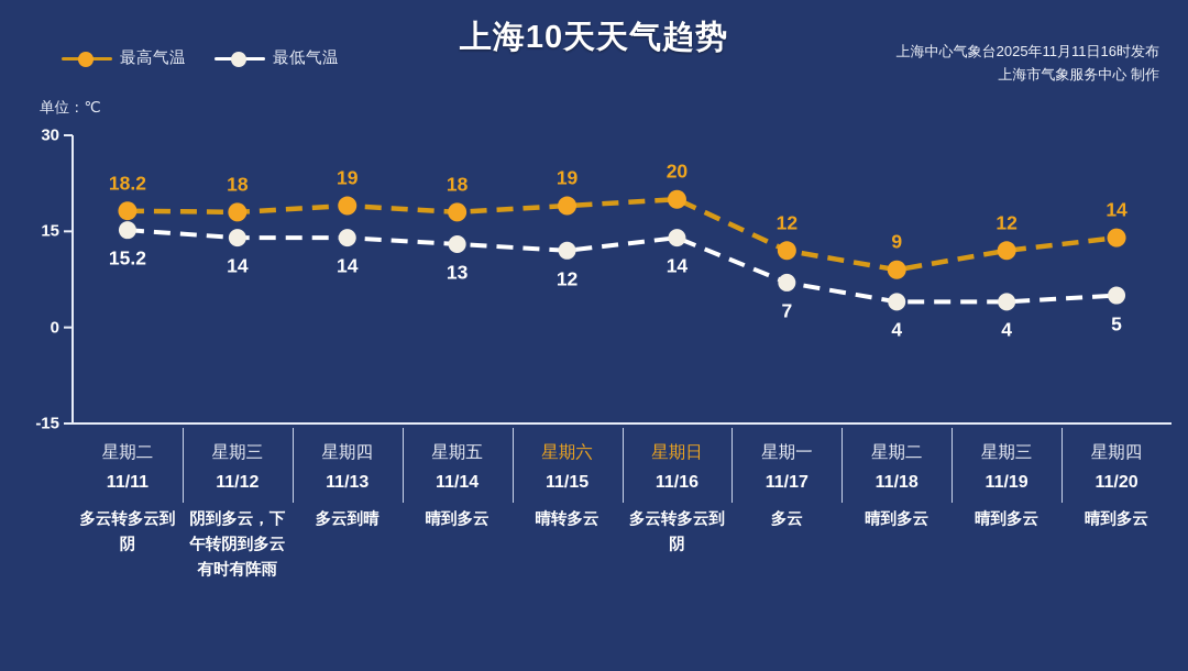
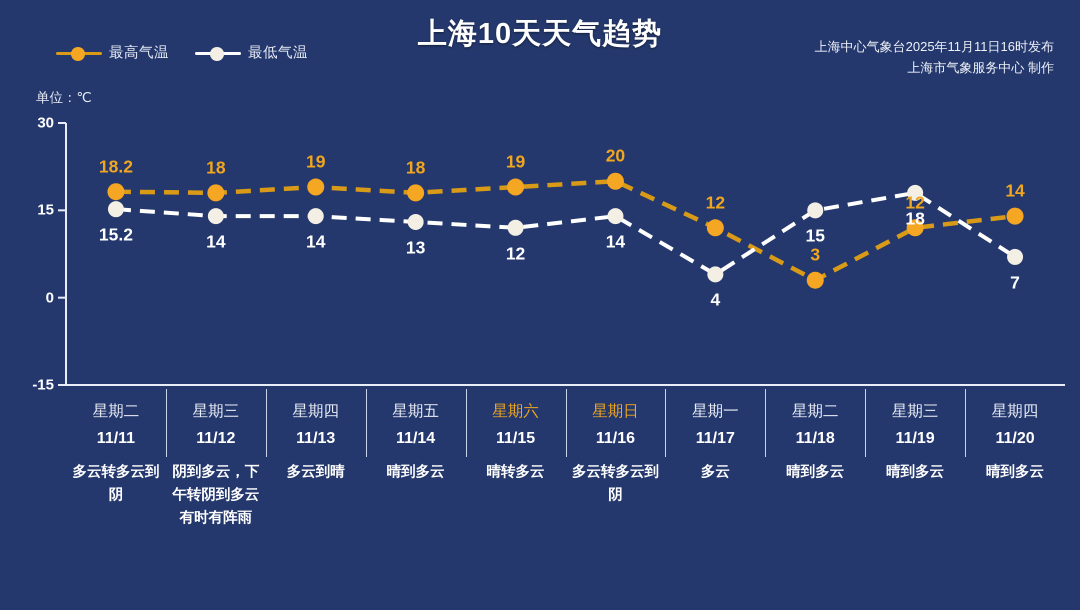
最低气温/11/17: 7 -> 4
最高气温/11/18: 9 -> 3
最低气温/11/18: 4 -> 15
最低气温/11/19: 4 -> 18
最低气温/11/20: 5 -> 7
